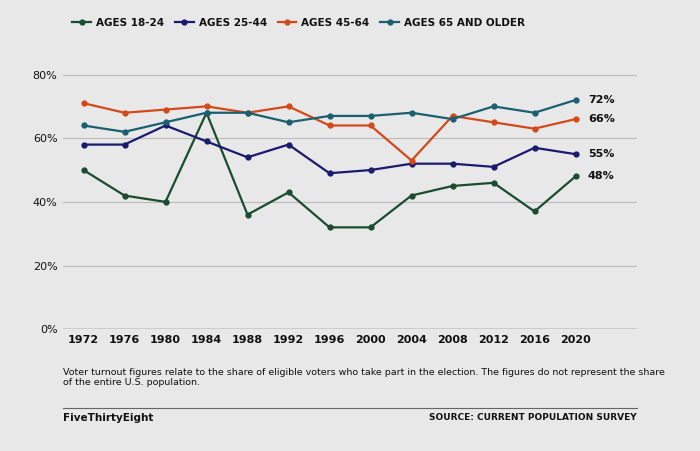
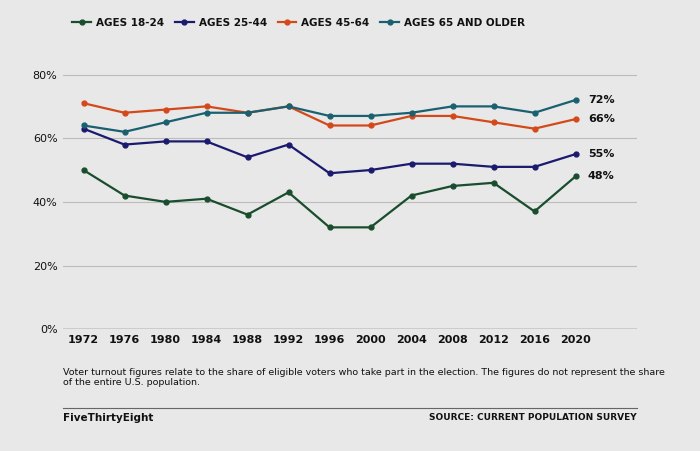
AGES 25-44/1972: 58% -> 63%
AGES 25-44/1980: 64% -> 59%
AGES 18-24/1984: 68% -> 41%
AGES 65 AND OLDER/1992: 65% -> 70%
AGES 45-64/2004: 53% -> 67%
AGES 65 AND OLDER/2008: 66% -> 70%
AGES 25-44/2016: 57% -> 51%
